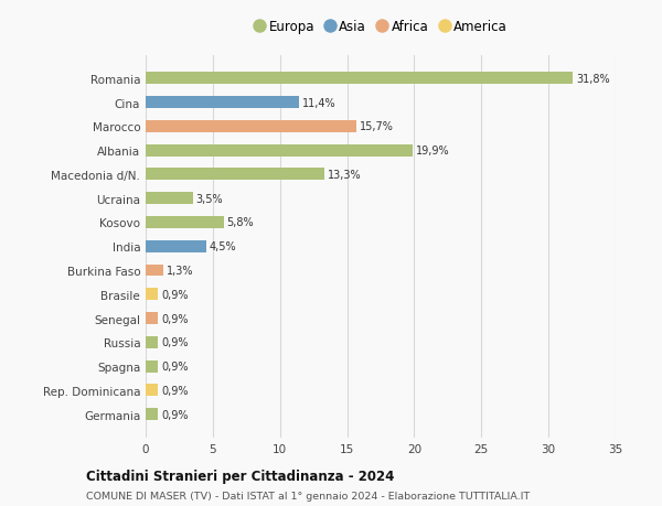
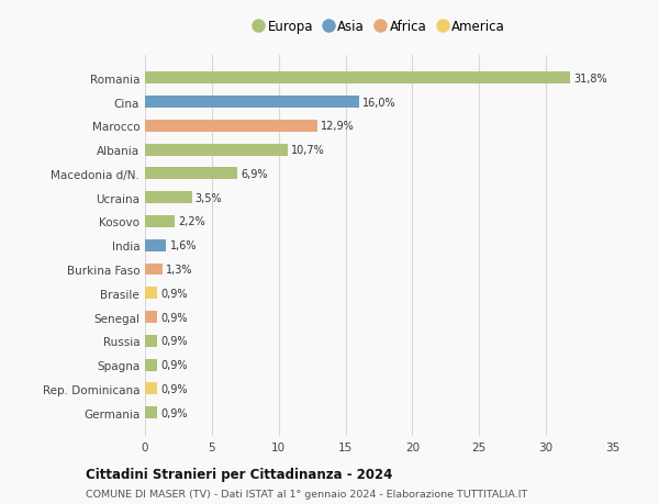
Cina: 11,4% -> 16,0%
Marocco: 15,7% -> 12,9%
Albania: 19,9% -> 10,7%
Macedonia d/N.: 13,3% -> 6,9%
Kosovo: 5,8% -> 2,2%
India: 4,5% -> 1,6%
